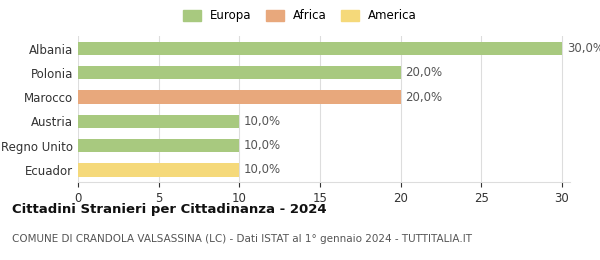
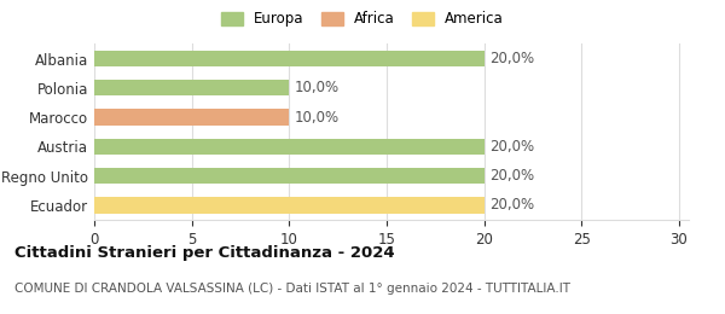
Albania: 30 -> 20
Polonia: 20,0% -> 10,0%
Marocco: 20,0% -> 10,0%
Austria: 10,0% -> 20,0%
Regno Unito: 10,0% -> 20,0%
Ecuador: 10,0% -> 20,0%
